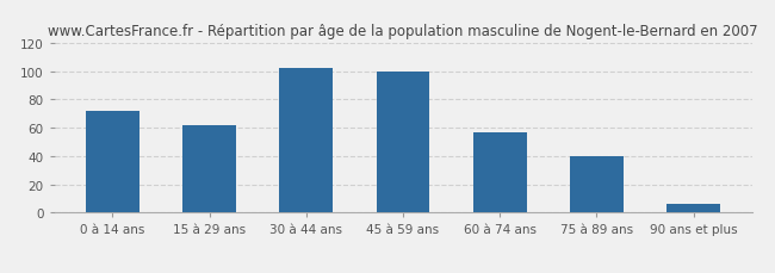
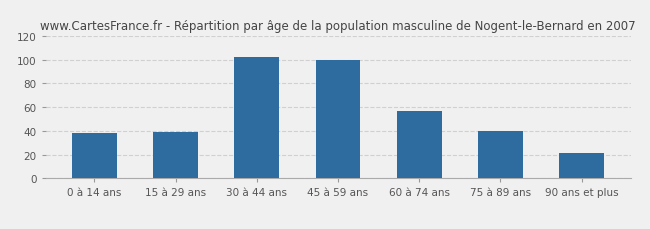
0 à 14 ans: 72 -> 38
15 à 29 ans: 62 -> 39
90 ans et plus: 6 -> 21
